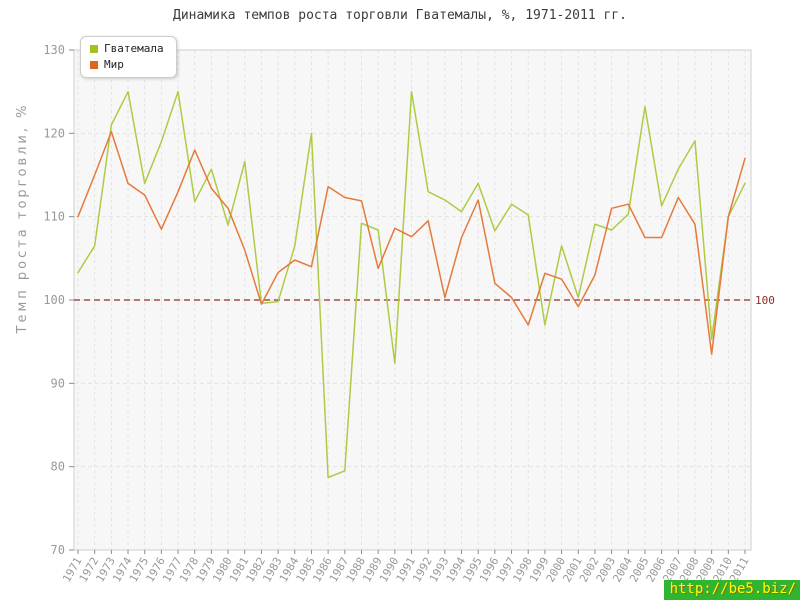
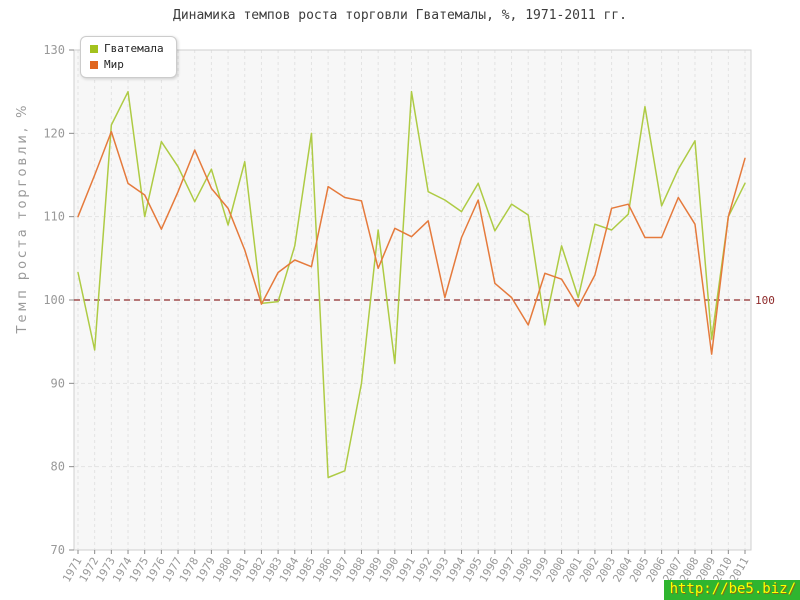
Гватемала/1972: 106 -> 94
Гватемала/1975: 114 -> 110
Гватемала/1977: 125 -> 116
Гватемала/1988: 109 -> 90
